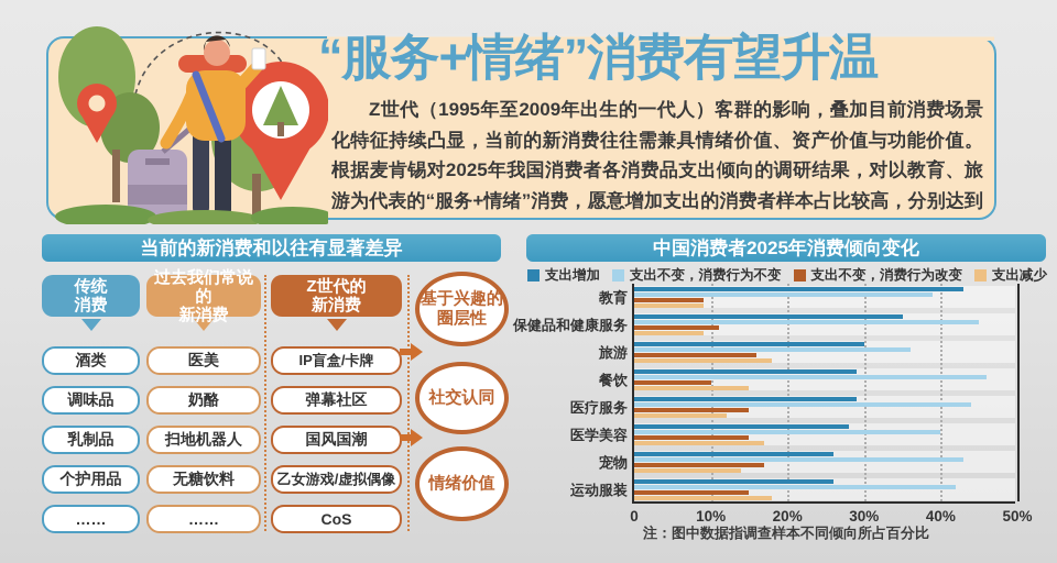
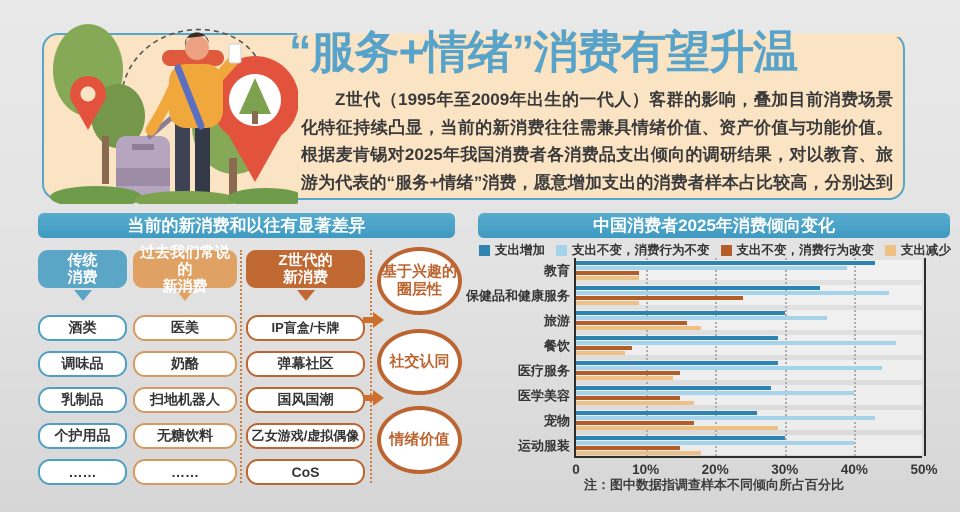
支出不变，消费行为改变/保健品和健康服务: 11% -> 24%
支出不变，消费行为改变/餐饮: 10% -> 8%
支出减少/餐饮: 15% -> 7%
支出减少/医疗服务: 12% -> 14%
支出减少/宠物: 14% -> 29%
支出增加/运动服装: 26% -> 30%
支出不变，消费行为不变/运动服装: 42% -> 40%
